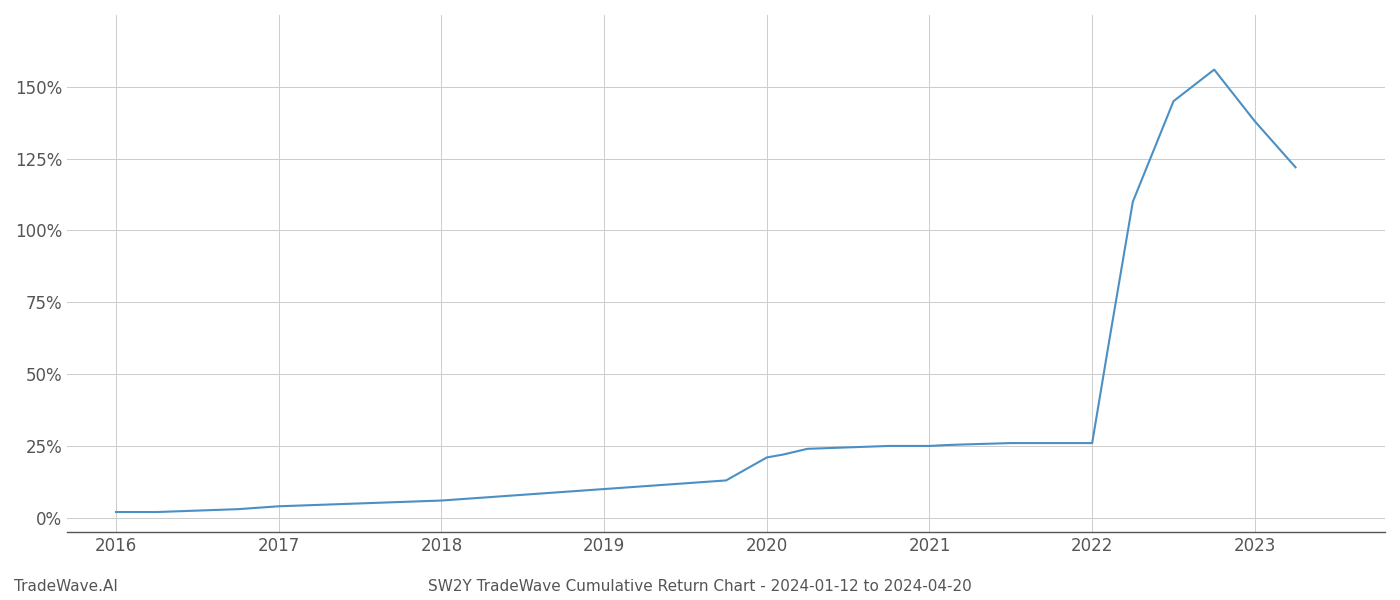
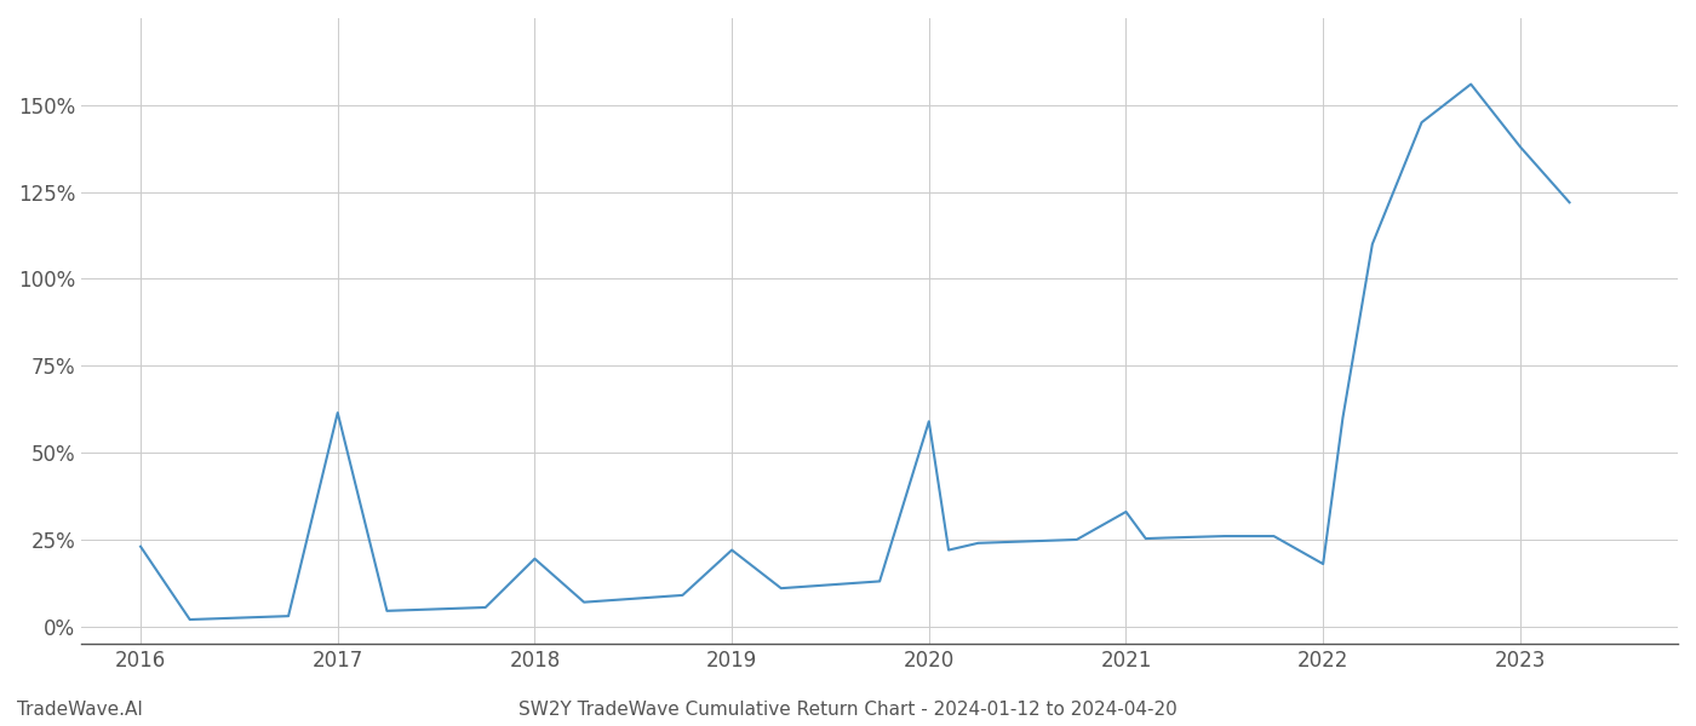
2016: 2.0% -> 23.0%
2017: 4.0% -> 61.5%
2018: 6.0% -> 19.5%
2019: 10.0% -> 22.0%
2020: 21.0% -> 59.0%
2021: 25.0% -> 33.0%
2022: 26.0% -> 18.0%
